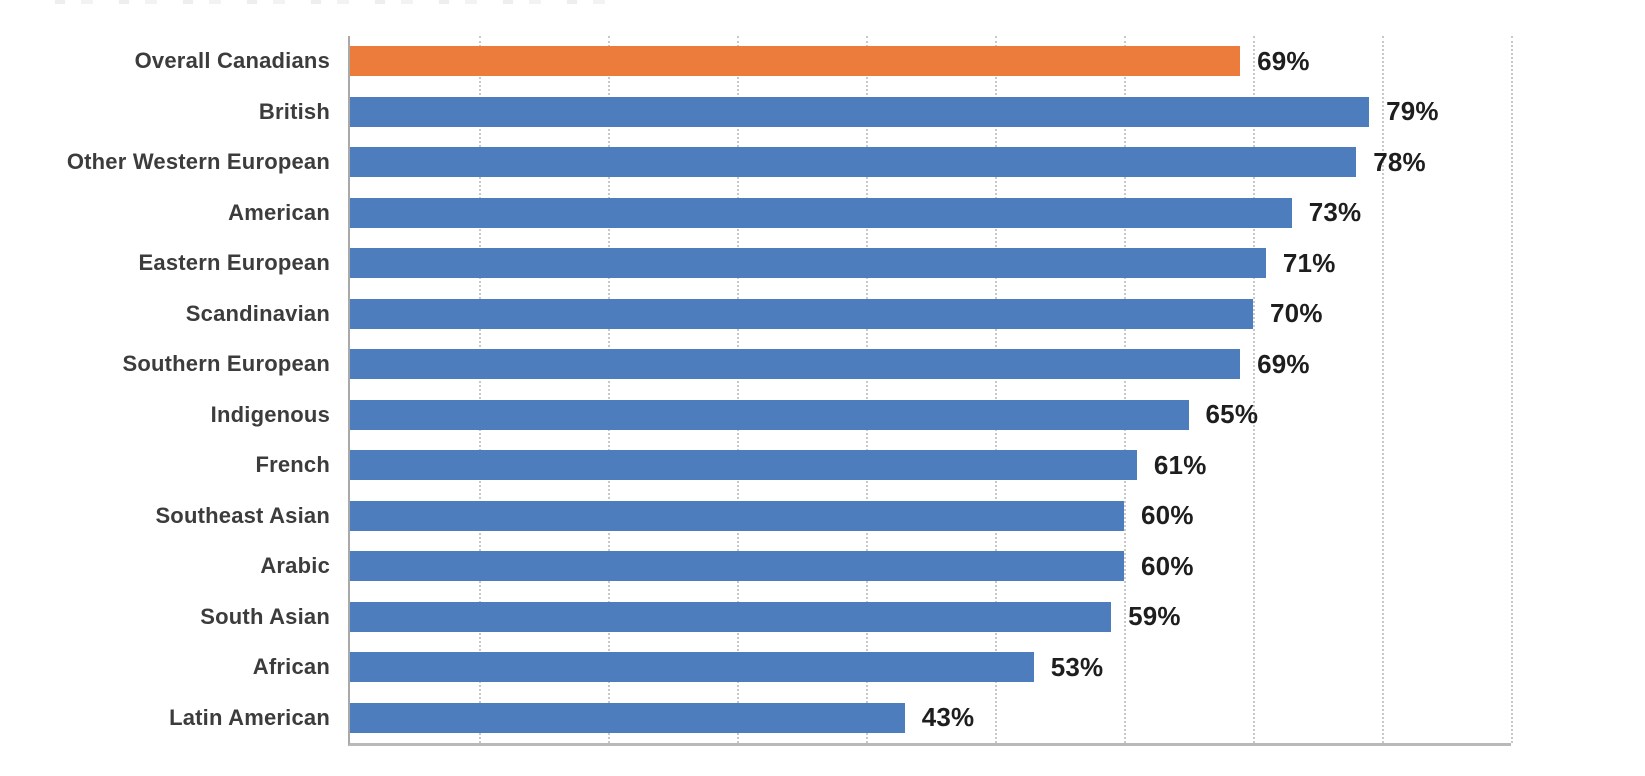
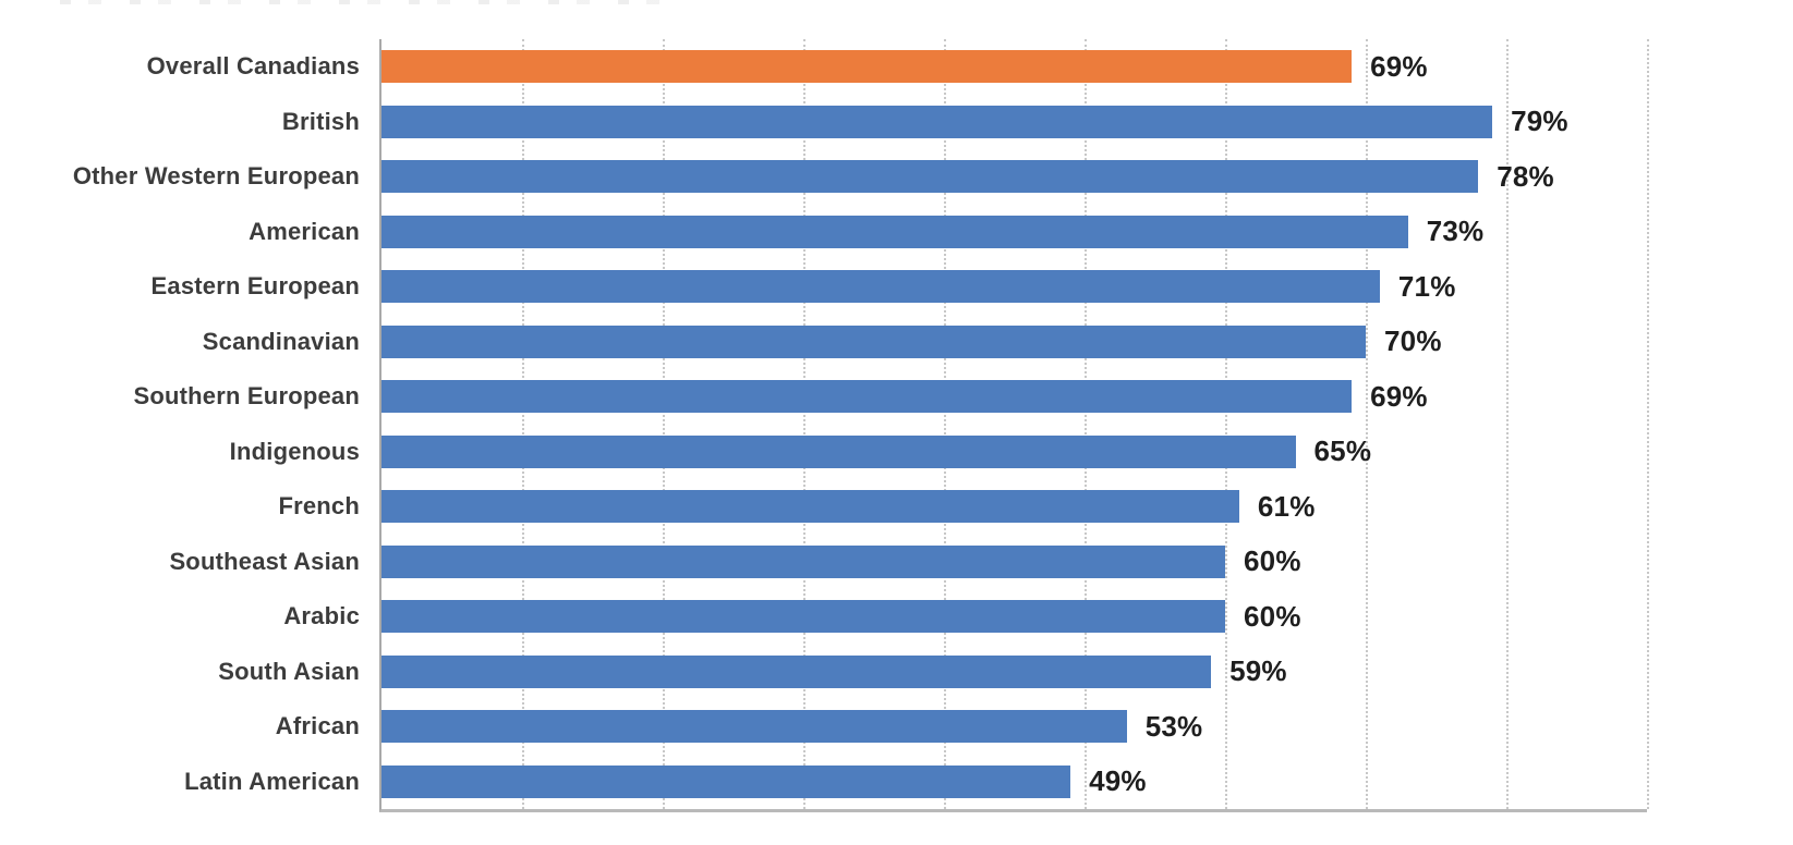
Latin American: 43% -> 49%
